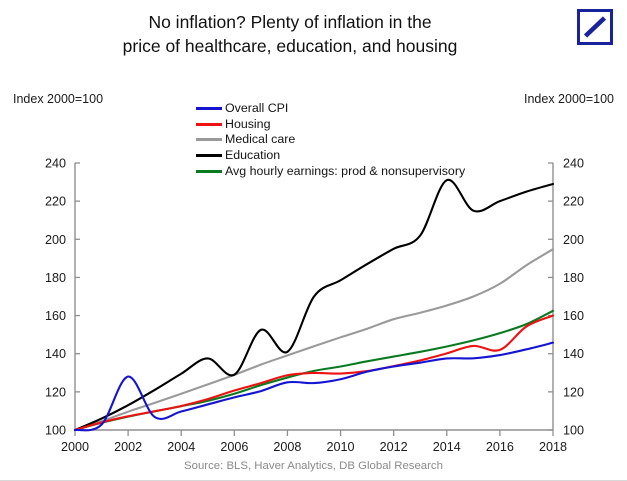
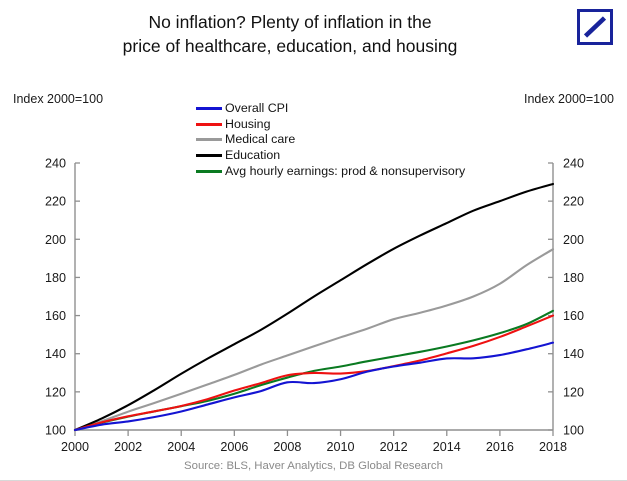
Overall CPI/2002: 128 -> 104
Education/2006: 129 -> 145
Education/2008: 141 -> 161
Education/2014: 231 -> 208
Housing/2016: 142 -> 149
